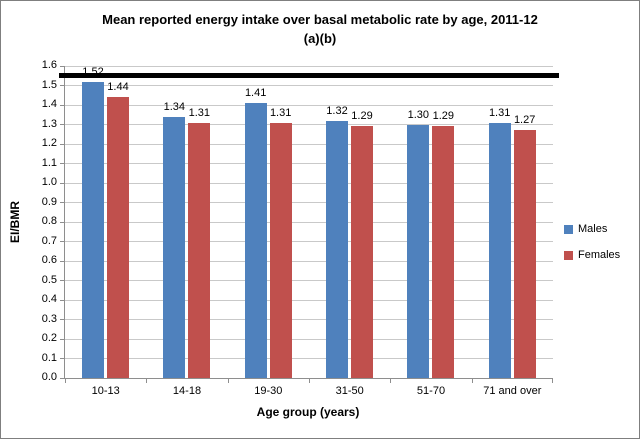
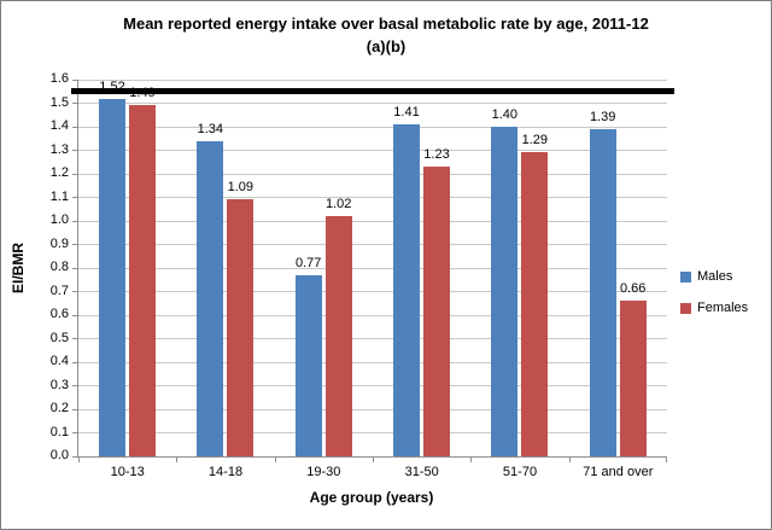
Females/10-13: 1.44 -> 1.49
Females/14-18: 1.31 -> 1.09
Males/19-30: 1.41 -> 0.77
Females/19-30: 1.31 -> 1.02
Males/31-50: 1.32 -> 1.41
Females/31-50: 1.29 -> 1.23
Males/51-70: 1.30 -> 1.40
Males/71 and over: 1.31 -> 1.39
Females/71 and over: 1.27 -> 0.66
